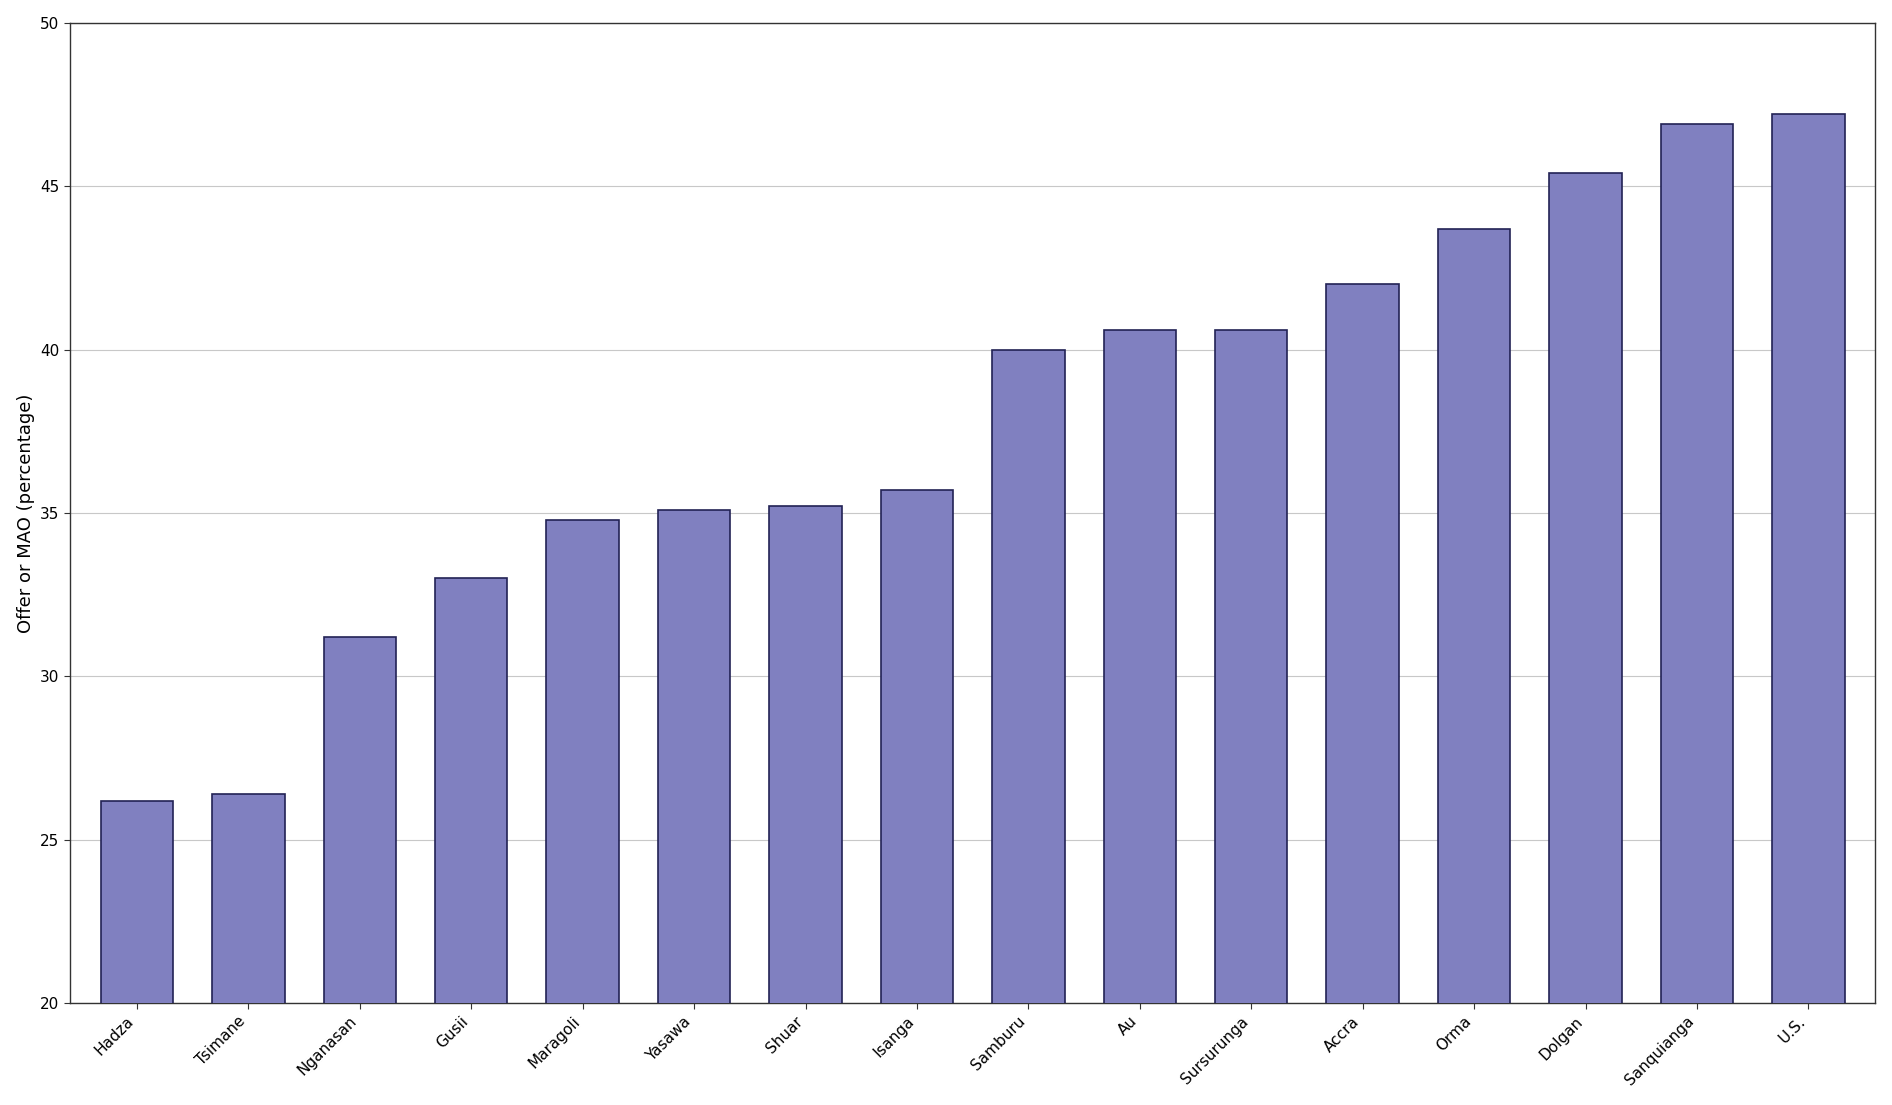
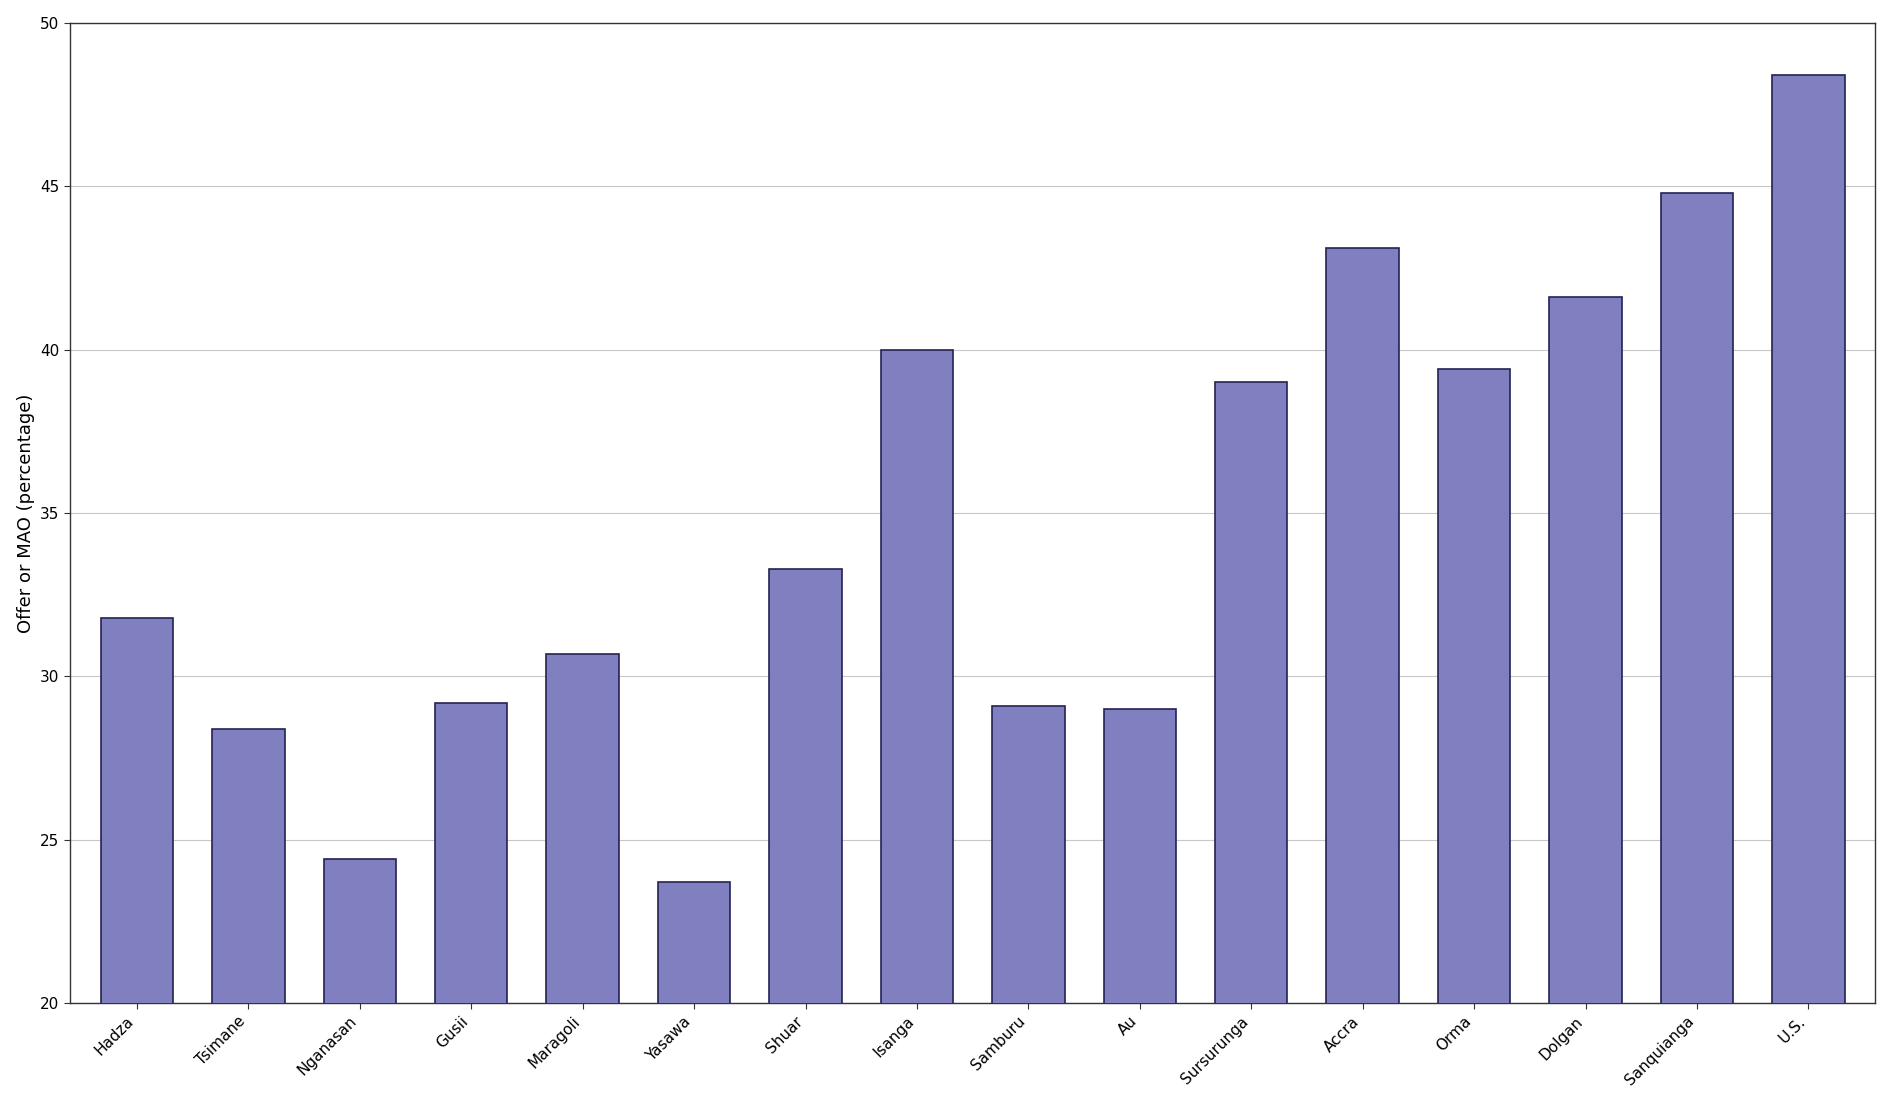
Hadza: 26.2 -> 31.8
Tsimane: 26.4 -> 28.4
Nganasan: 31.2 -> 24.4
Gusii: 33.0 -> 29.2
Maragoli: 34.8 -> 30.7
Yasawa: 35.1 -> 23.7
Shuar: 35.2 -> 33.3
Isanga: 35.7 -> 40.0
Samburu: 40.0 -> 29.1
Au: 40.6 -> 29.0
Sursurunga: 40.6 -> 39.0
Accra: 42.0 -> 43.1
Orma: 43.7 -> 39.4
Dolgan: 45.4 -> 41.6
Sanquianga: 46.9 -> 44.8
U.S.: 47.2 -> 48.4
